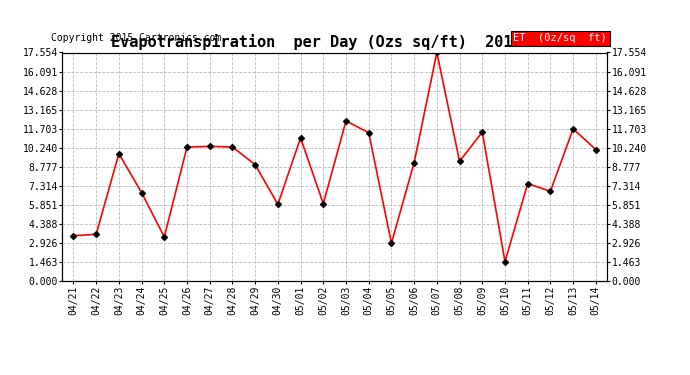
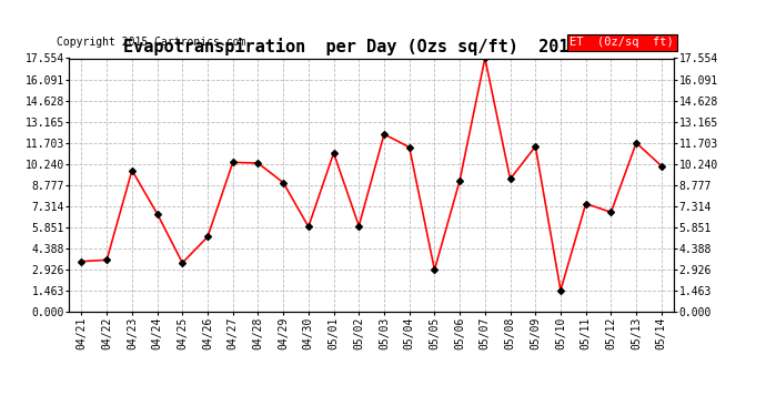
04/26: 10.3 -> 5.2
